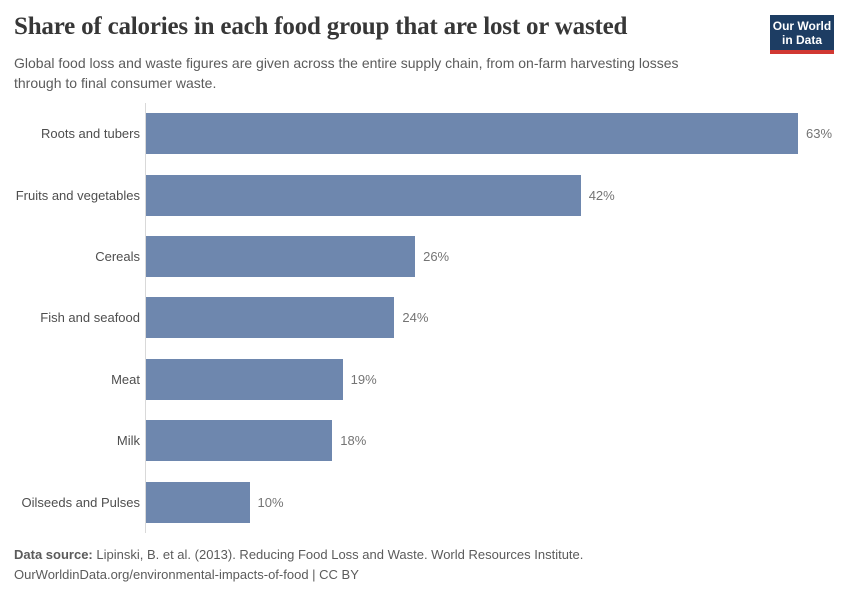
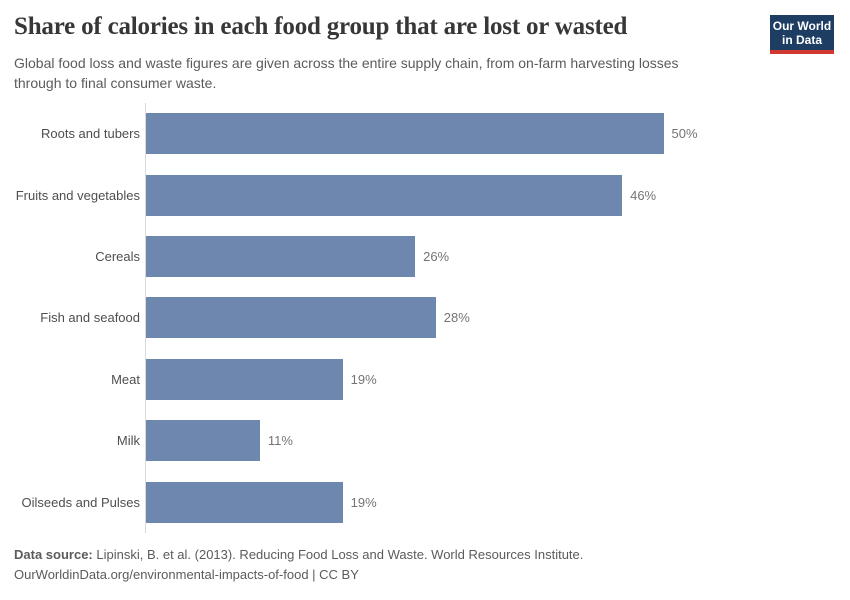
Roots and tubers: 63% -> 50%
Fruits and vegetables: 42% -> 46%
Fish and seafood: 24% -> 28%
Milk: 18% -> 11%
Oilseeds and Pulses: 10% -> 19%
